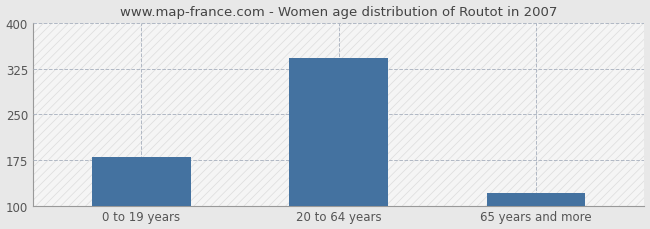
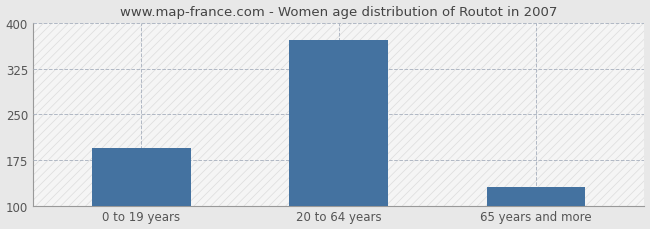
0 to 19 years: 180 -> 194
20 to 64 years: 342 -> 372
65 years and more: 120 -> 130
